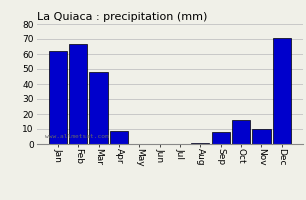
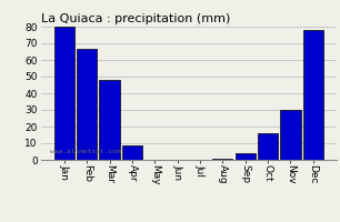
Jan: 62 -> 80
Sep: 8 -> 4
Nov: 10 -> 30
Dec: 71 -> 78
